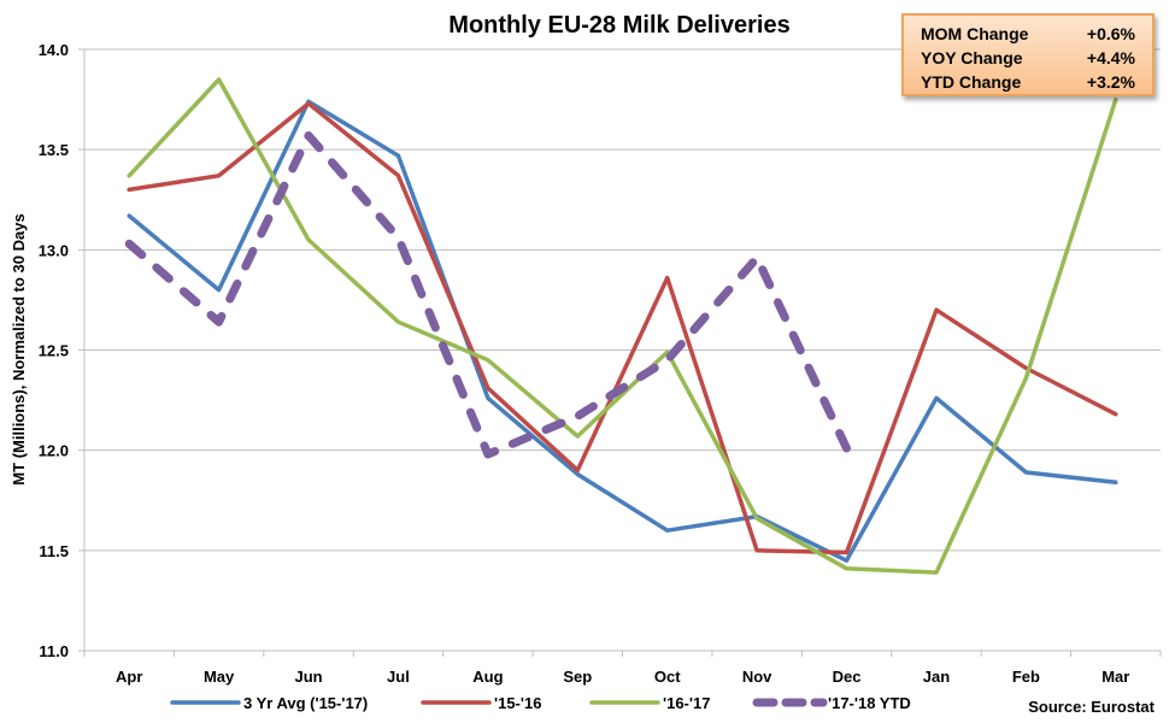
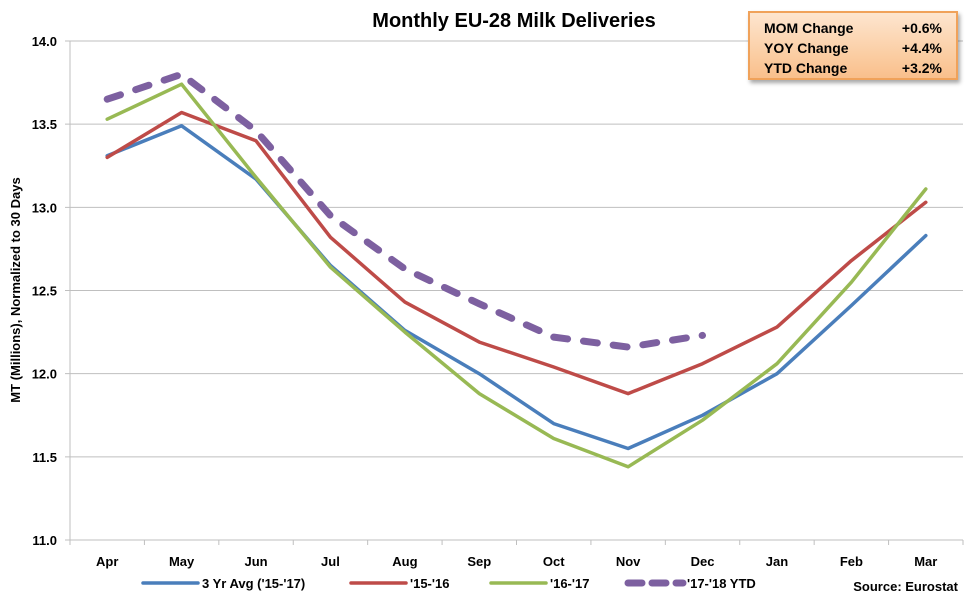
3 Yr Avg ('15-'17)/Apr: 13.17 -> 13.31
'16-'17/Apr: 13.37 -> 13.53
'17-'18 YTD/Apr: 13.03 -> 13.65
3 Yr Avg ('15-'17)/May: 12.80 -> 13.49
'15-'16/May: 13.37 -> 13.57
'16-'17/May: 13.85 -> 13.74
'17-'18 YTD/May: 12.64 -> 13.80
3 Yr Avg ('15-'17)/Jun: 13.74 -> 13.17
'15-'16/Jun: 13.73 -> 13.40
'16-'17/Jun: 13.05 -> 13.18
'17-'18 YTD/Jun: 13.57 -> 13.46
3 Yr Avg ('15-'17)/Jul: 13.47 -> 12.65
'15-'16/Jul: 13.37 -> 12.82
'17-'18 YTD/Jul: 13.06 -> 12.95
'15-'16/Aug: 12.31 -> 12.43
'16-'17/Aug: 12.45 -> 12.25
'17-'18 YTD/Aug: 11.98 -> 12.63
3 Yr Avg ('15-'17)/Sep: 11.88 -> 12.00
'15-'16/Sep: 11.90 -> 12.19
'16-'17/Sep: 12.07 -> 11.88
'17-'18 YTD/Sep: 12.17 -> 12.42
3 Yr Avg ('15-'17)/Oct: 11.60 -> 11.70
'15-'16/Oct: 12.86 -> 12.04
'16-'17/Oct: 12.49 -> 11.61
'17-'18 YTD/Oct: 12.45 -> 12.22
3 Yr Avg ('15-'17)/Nov: 11.67 -> 11.55
'15-'16/Nov: 11.50 -> 11.88
'16-'17/Nov: 11.66 -> 11.44
'17-'18 YTD/Nov: 12.96 -> 12.16
3 Yr Avg ('15-'17)/Dec: 11.45 -> 11.75
'15-'16/Dec: 11.49 -> 12.06
'16-'17/Dec: 11.41 -> 11.72
'17-'18 YTD/Dec: 12.01 -> 12.23
3 Yr Avg ('15-'17)/Jan: 12.26 -> 12.00
'15-'16/Jan: 12.70 -> 12.28
'16-'17/Jan: 11.39 -> 12.06
3 Yr Avg ('15-'17)/Feb: 11.89 -> 12.41
'15-'16/Feb: 12.41 -> 12.68
'16-'17/Feb: 12.36 -> 12.55
3 Yr Avg ('15-'17)/Mar: 11.84 -> 12.83
'15-'16/Mar: 12.18 -> 13.03
'16-'17/Mar: 13.75 -> 13.11
